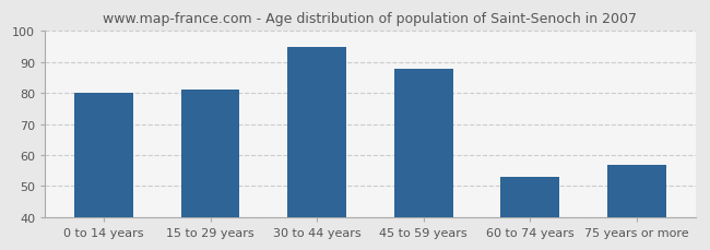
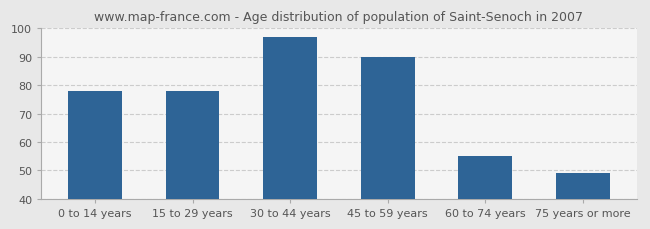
0 to 14 years: 80 -> 78
15 to 29 years: 81 -> 78
30 to 44 years: 95 -> 97
45 to 59 years: 88 -> 90
60 to 74 years: 53 -> 55
75 years or more: 57 -> 49
